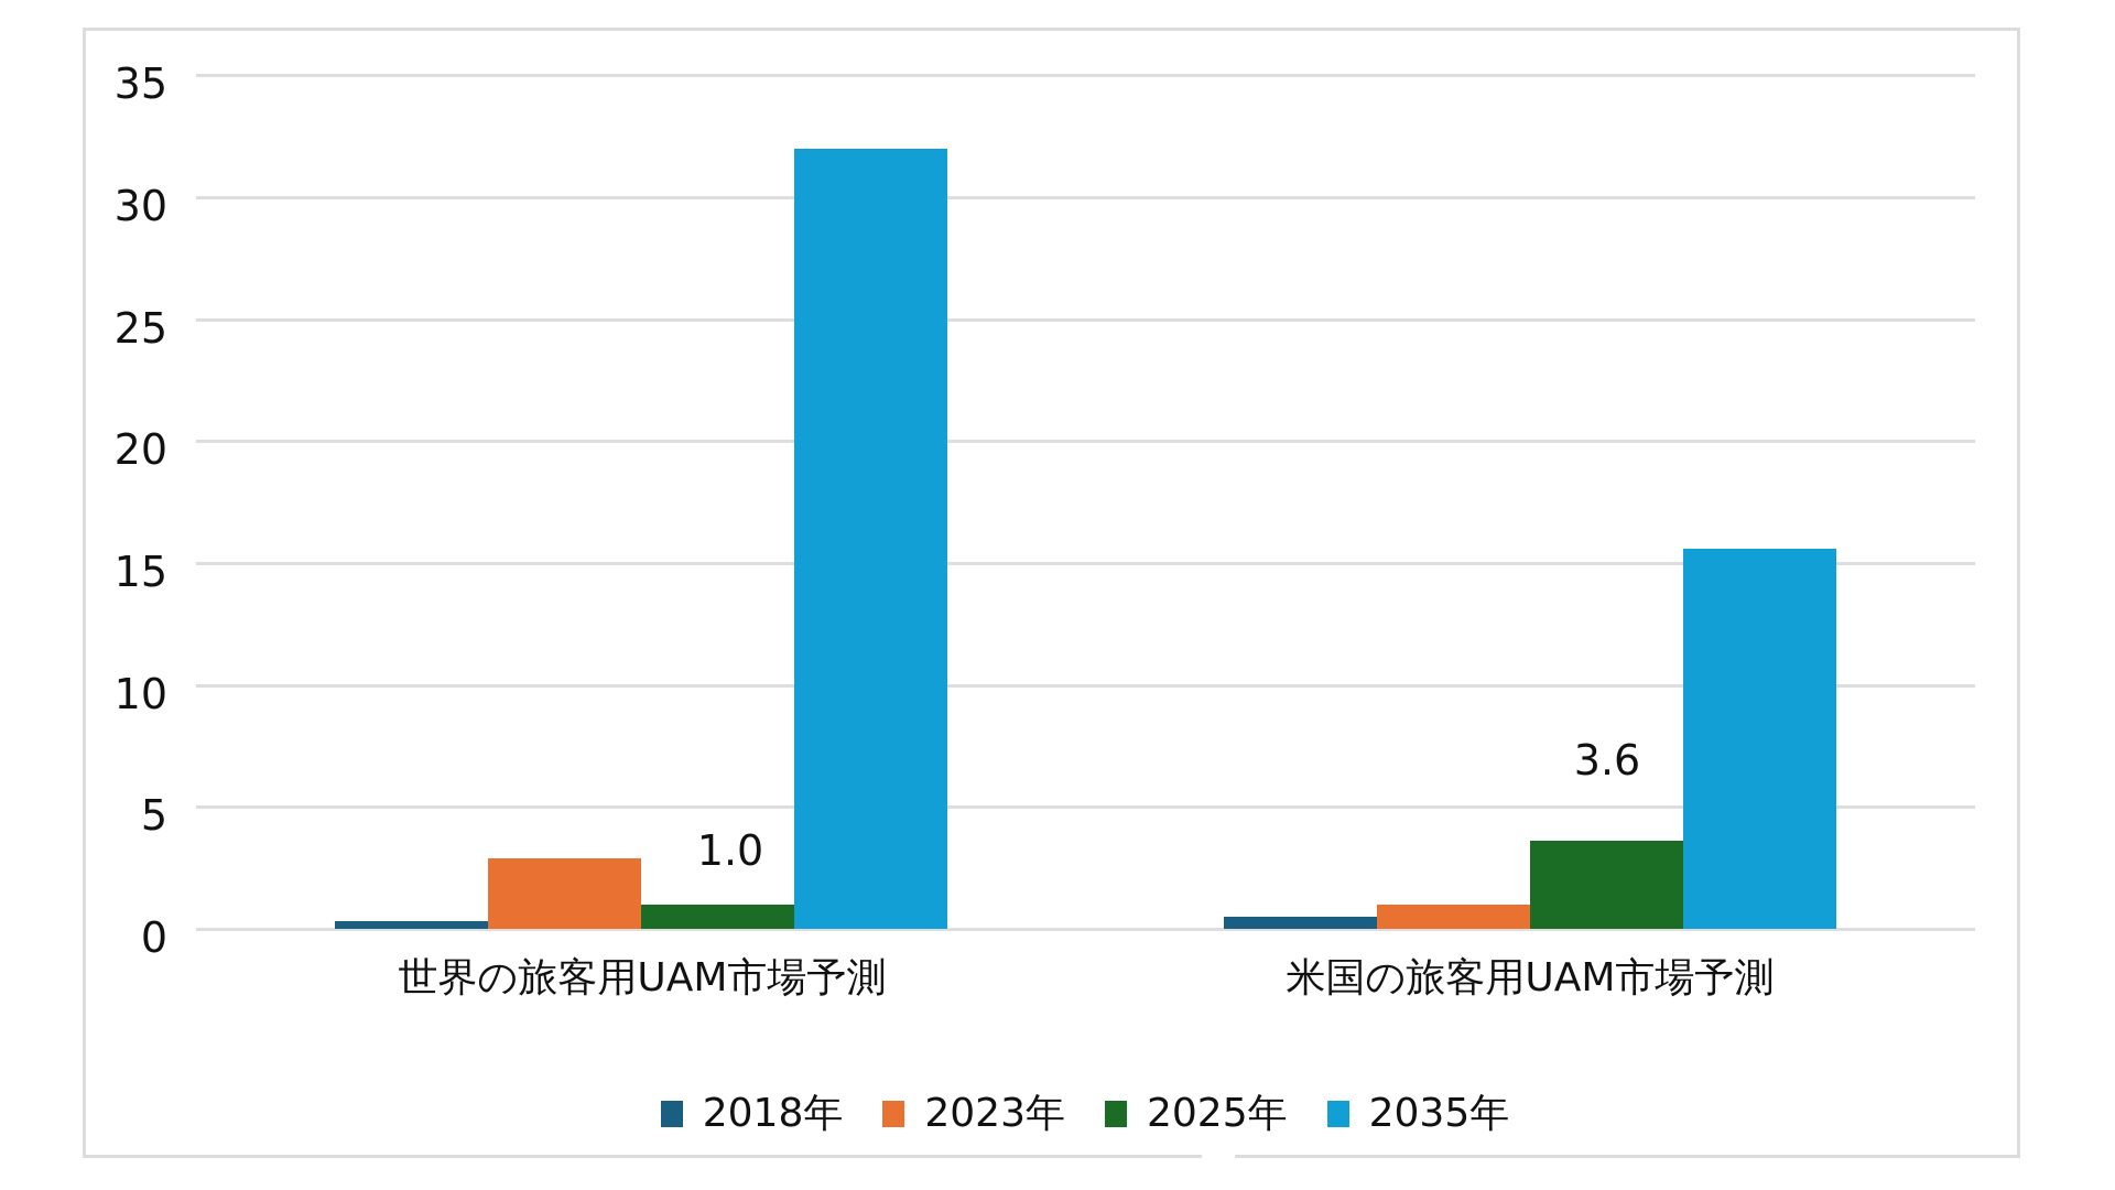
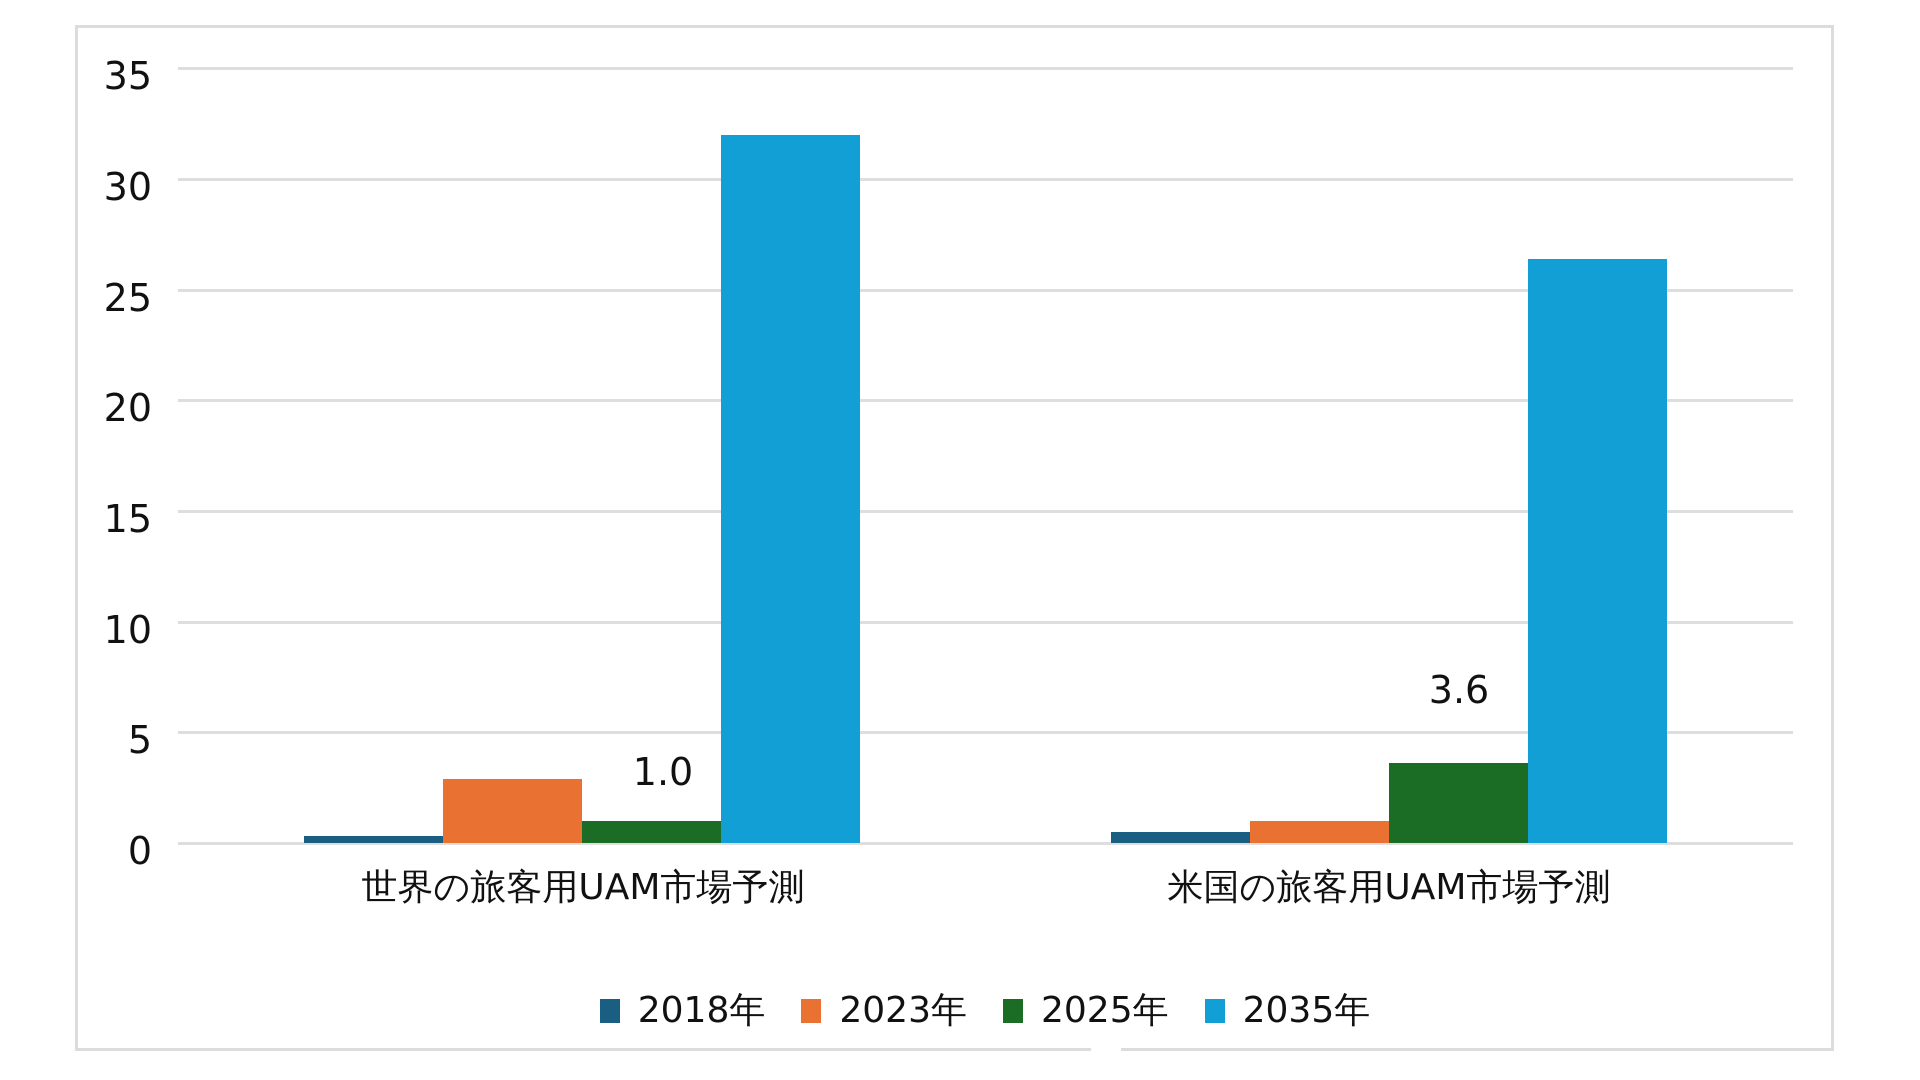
2035年/米国の旅客用UAM市場予測: 15.6 -> 26.4
